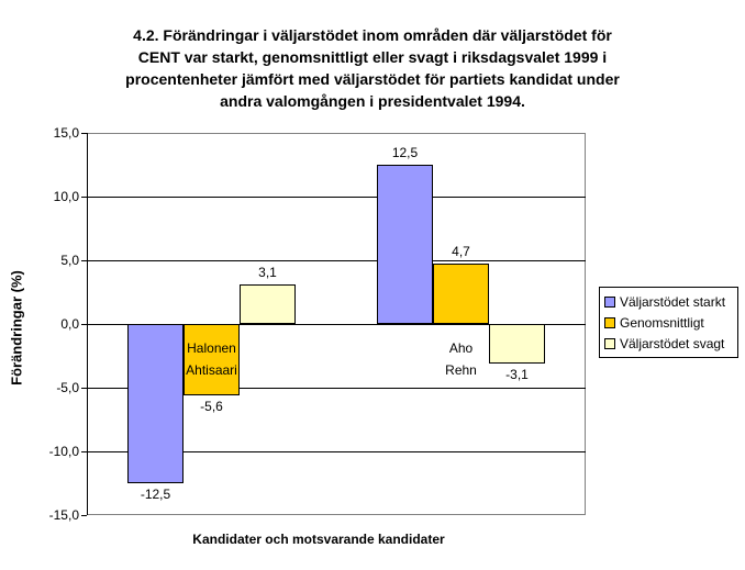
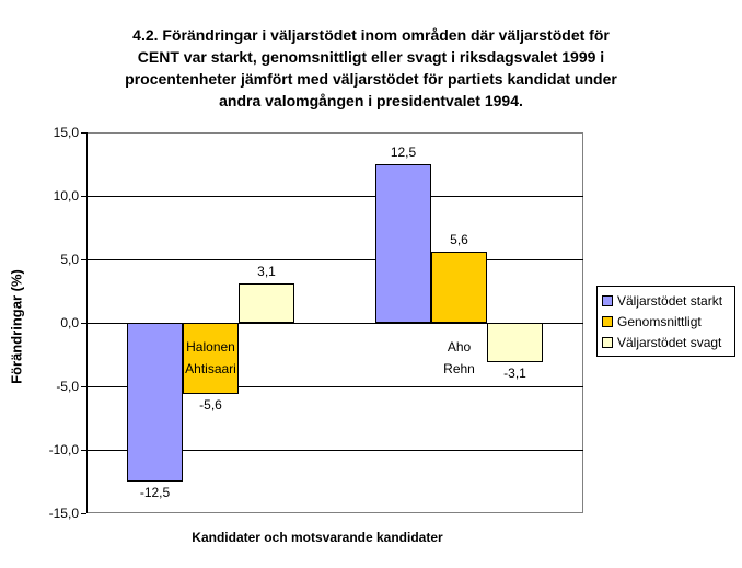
Genomsnittligt/Aho Rehn: 4,7 -> 5,6
